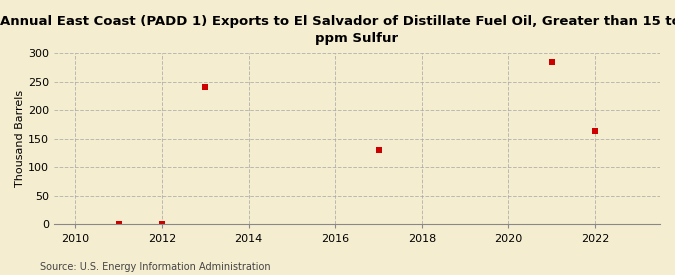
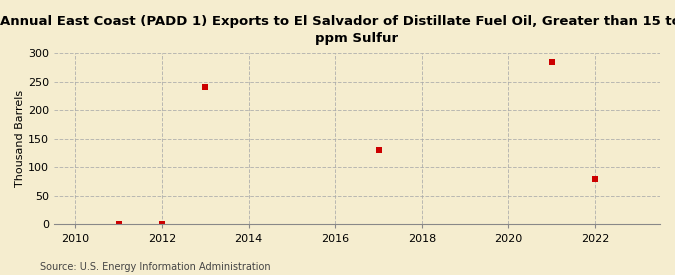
2022: 164 -> 79
